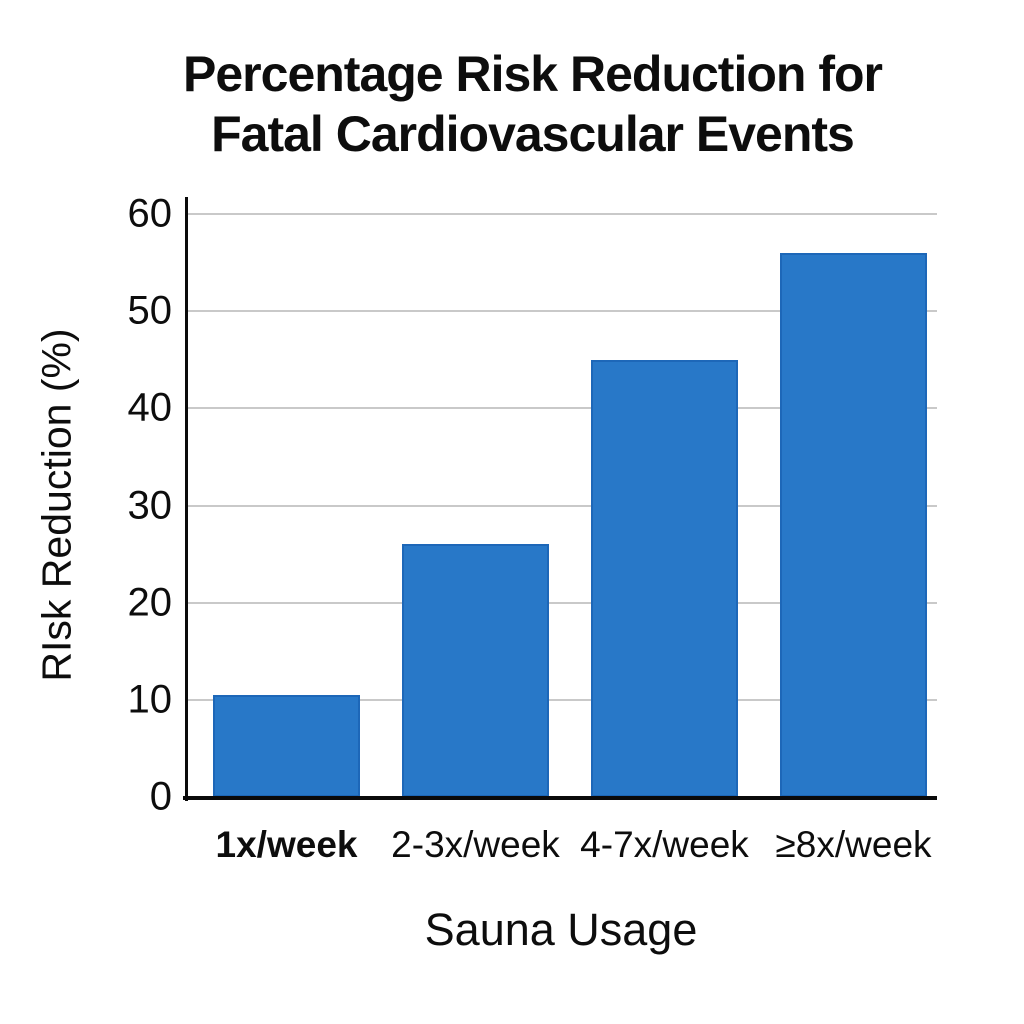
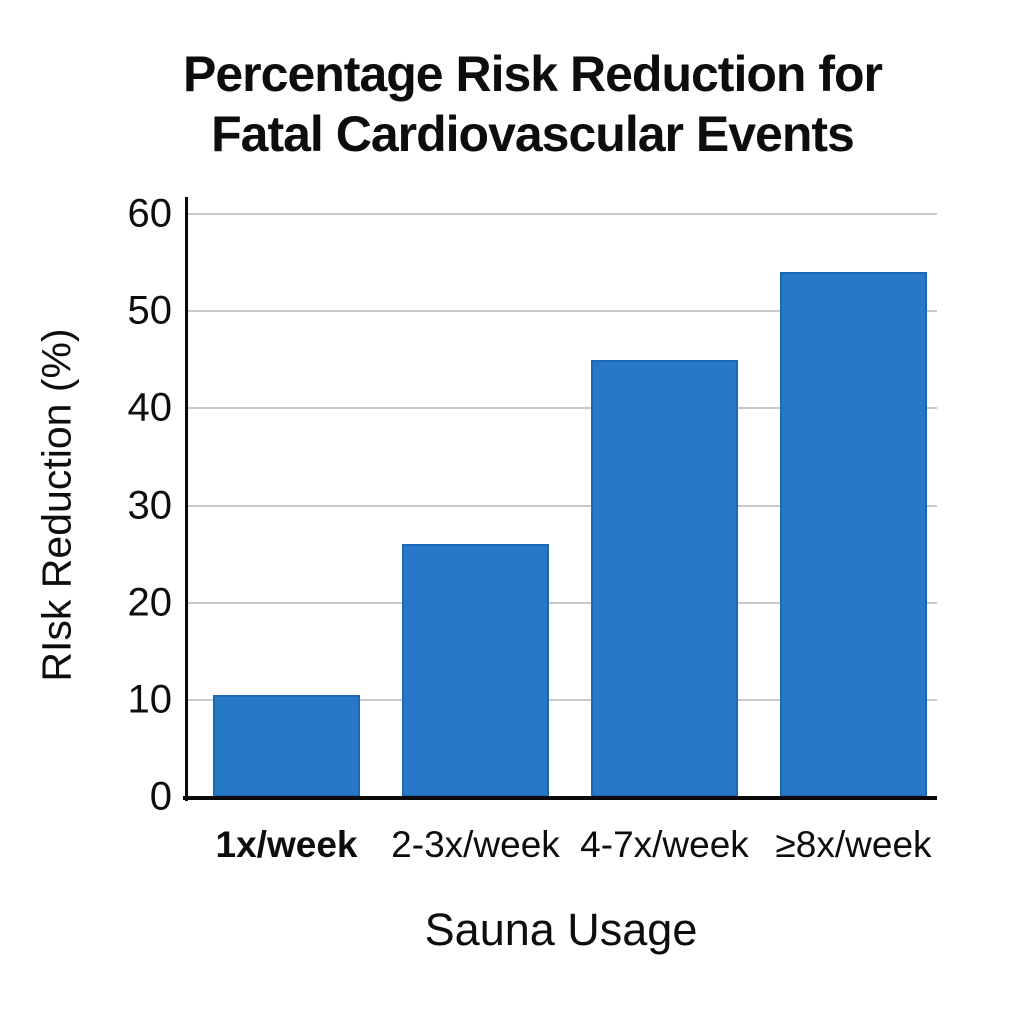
≥8x/week: 56 -> 54
